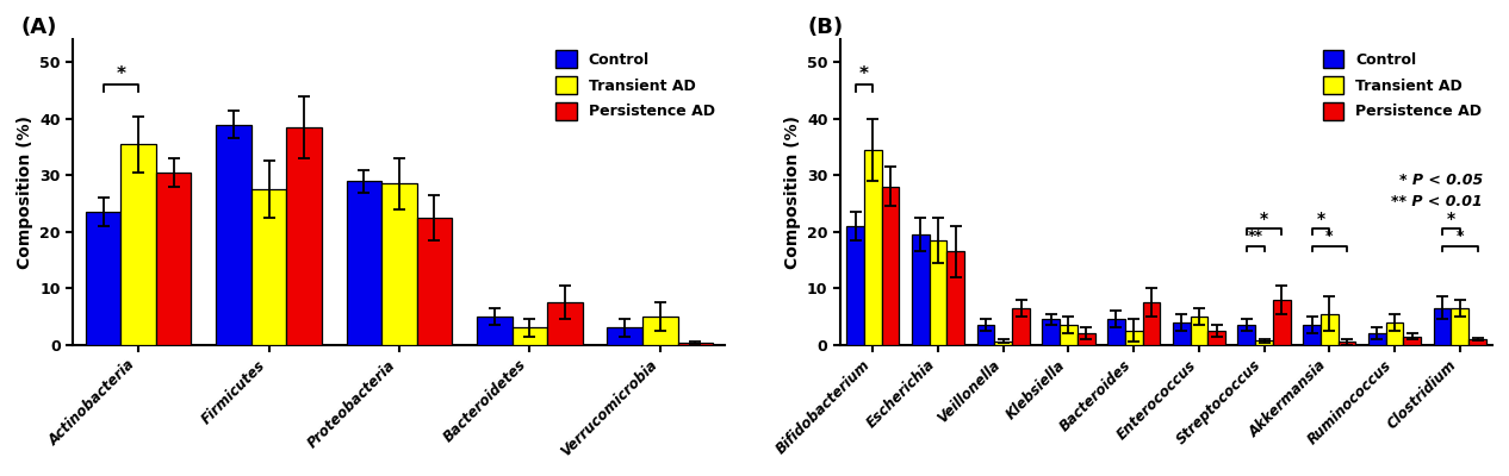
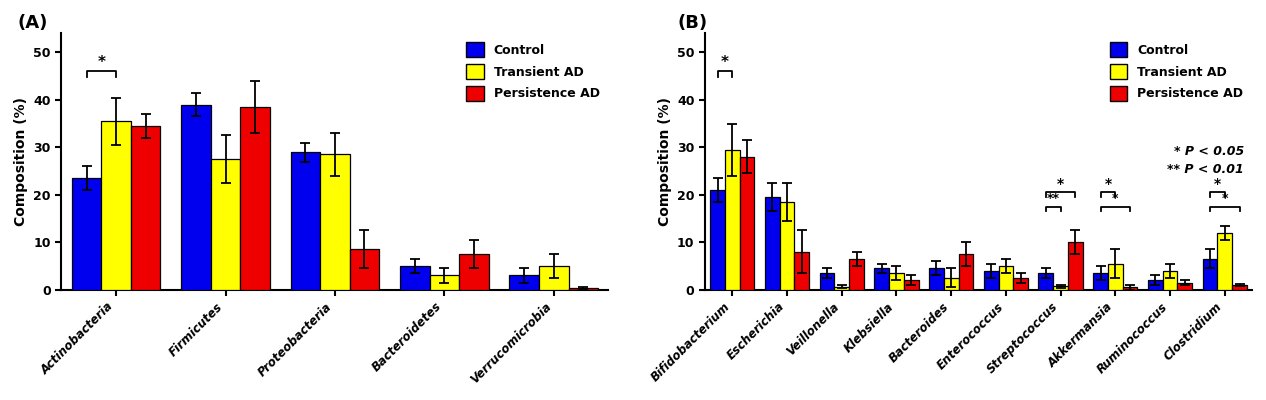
(A)/Persistence AD/Actinobacteria: 30.5 -> 34.5
(A)/Persistence AD/Proteobacteria: 22.5 -> 8.5
(B)/Transient AD/Bifidobacterium: 34.5 -> 29.5
(B)/Persistence AD/Escherichia: 16.5 -> 8.0
(B)/Persistence AD/Streptococcus: 8.0 -> 10.0
(B)/Transient AD/Clostridium: 6.5 -> 12.0
